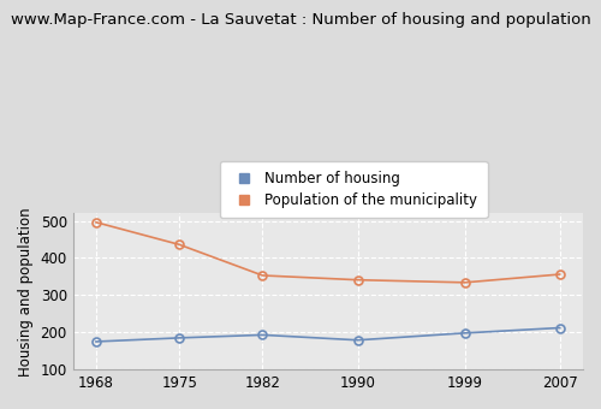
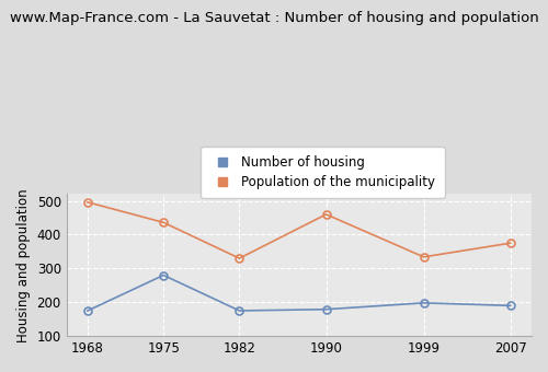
Number of housing/1975: 185 -> 280
Number of housing/1982: 193 -> 175
Population of the municipality/1982: 353 -> 330
Population of the municipality/1990: 341 -> 460
Number of housing/2007: 212 -> 190
Population of the municipality/2007: 356 -> 375
